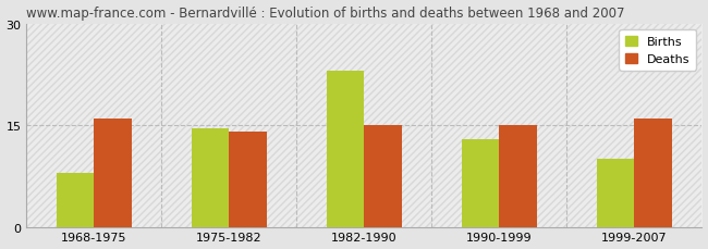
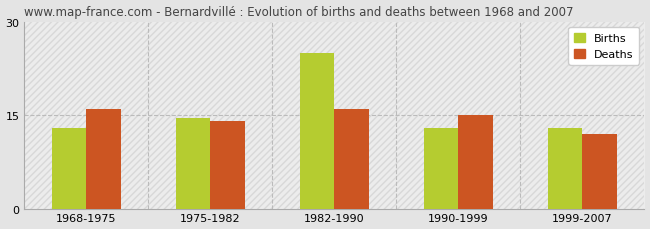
Births/1968-1975: 8.0 -> 13.0
Births/1982-1990: 23.0 -> 25.0
Deaths/1982-1990: 15 -> 16
Births/1999-2007: 10.0 -> 13.0
Deaths/1999-2007: 16 -> 12
